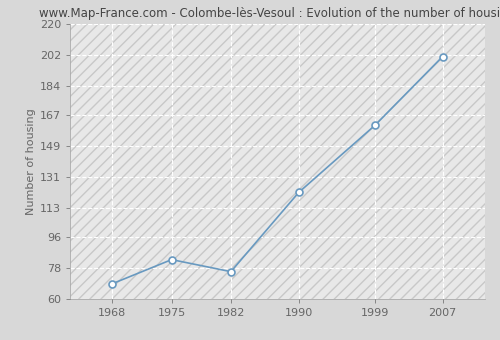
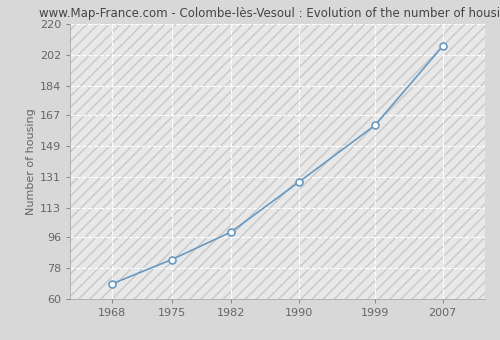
1982: 76 -> 99
1990: 122 -> 128
2007: 201 -> 207
